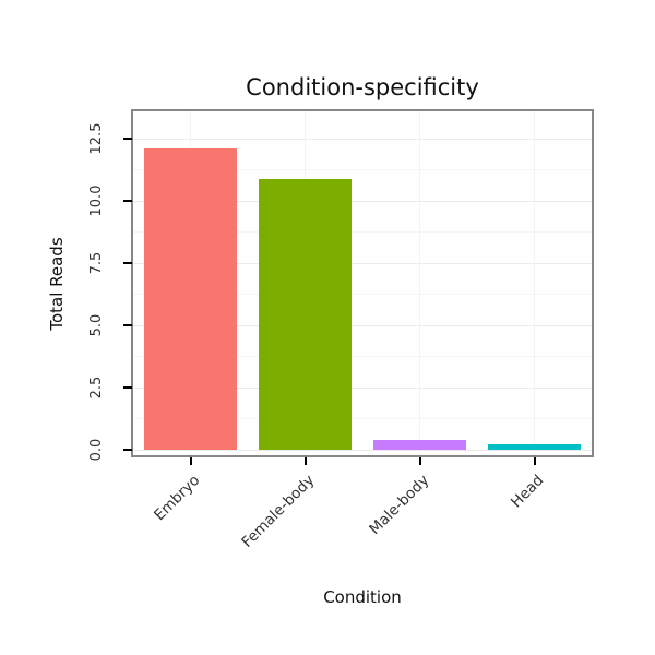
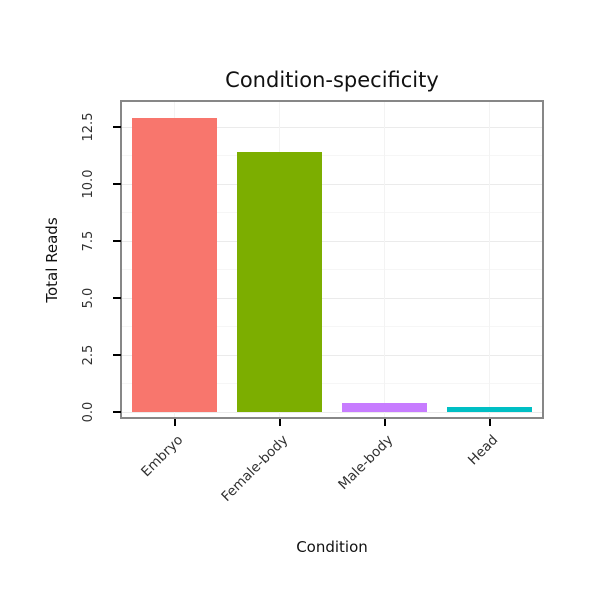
Embryo: 12.1 -> 12.9
Female-body: 10.9 -> 11.4
